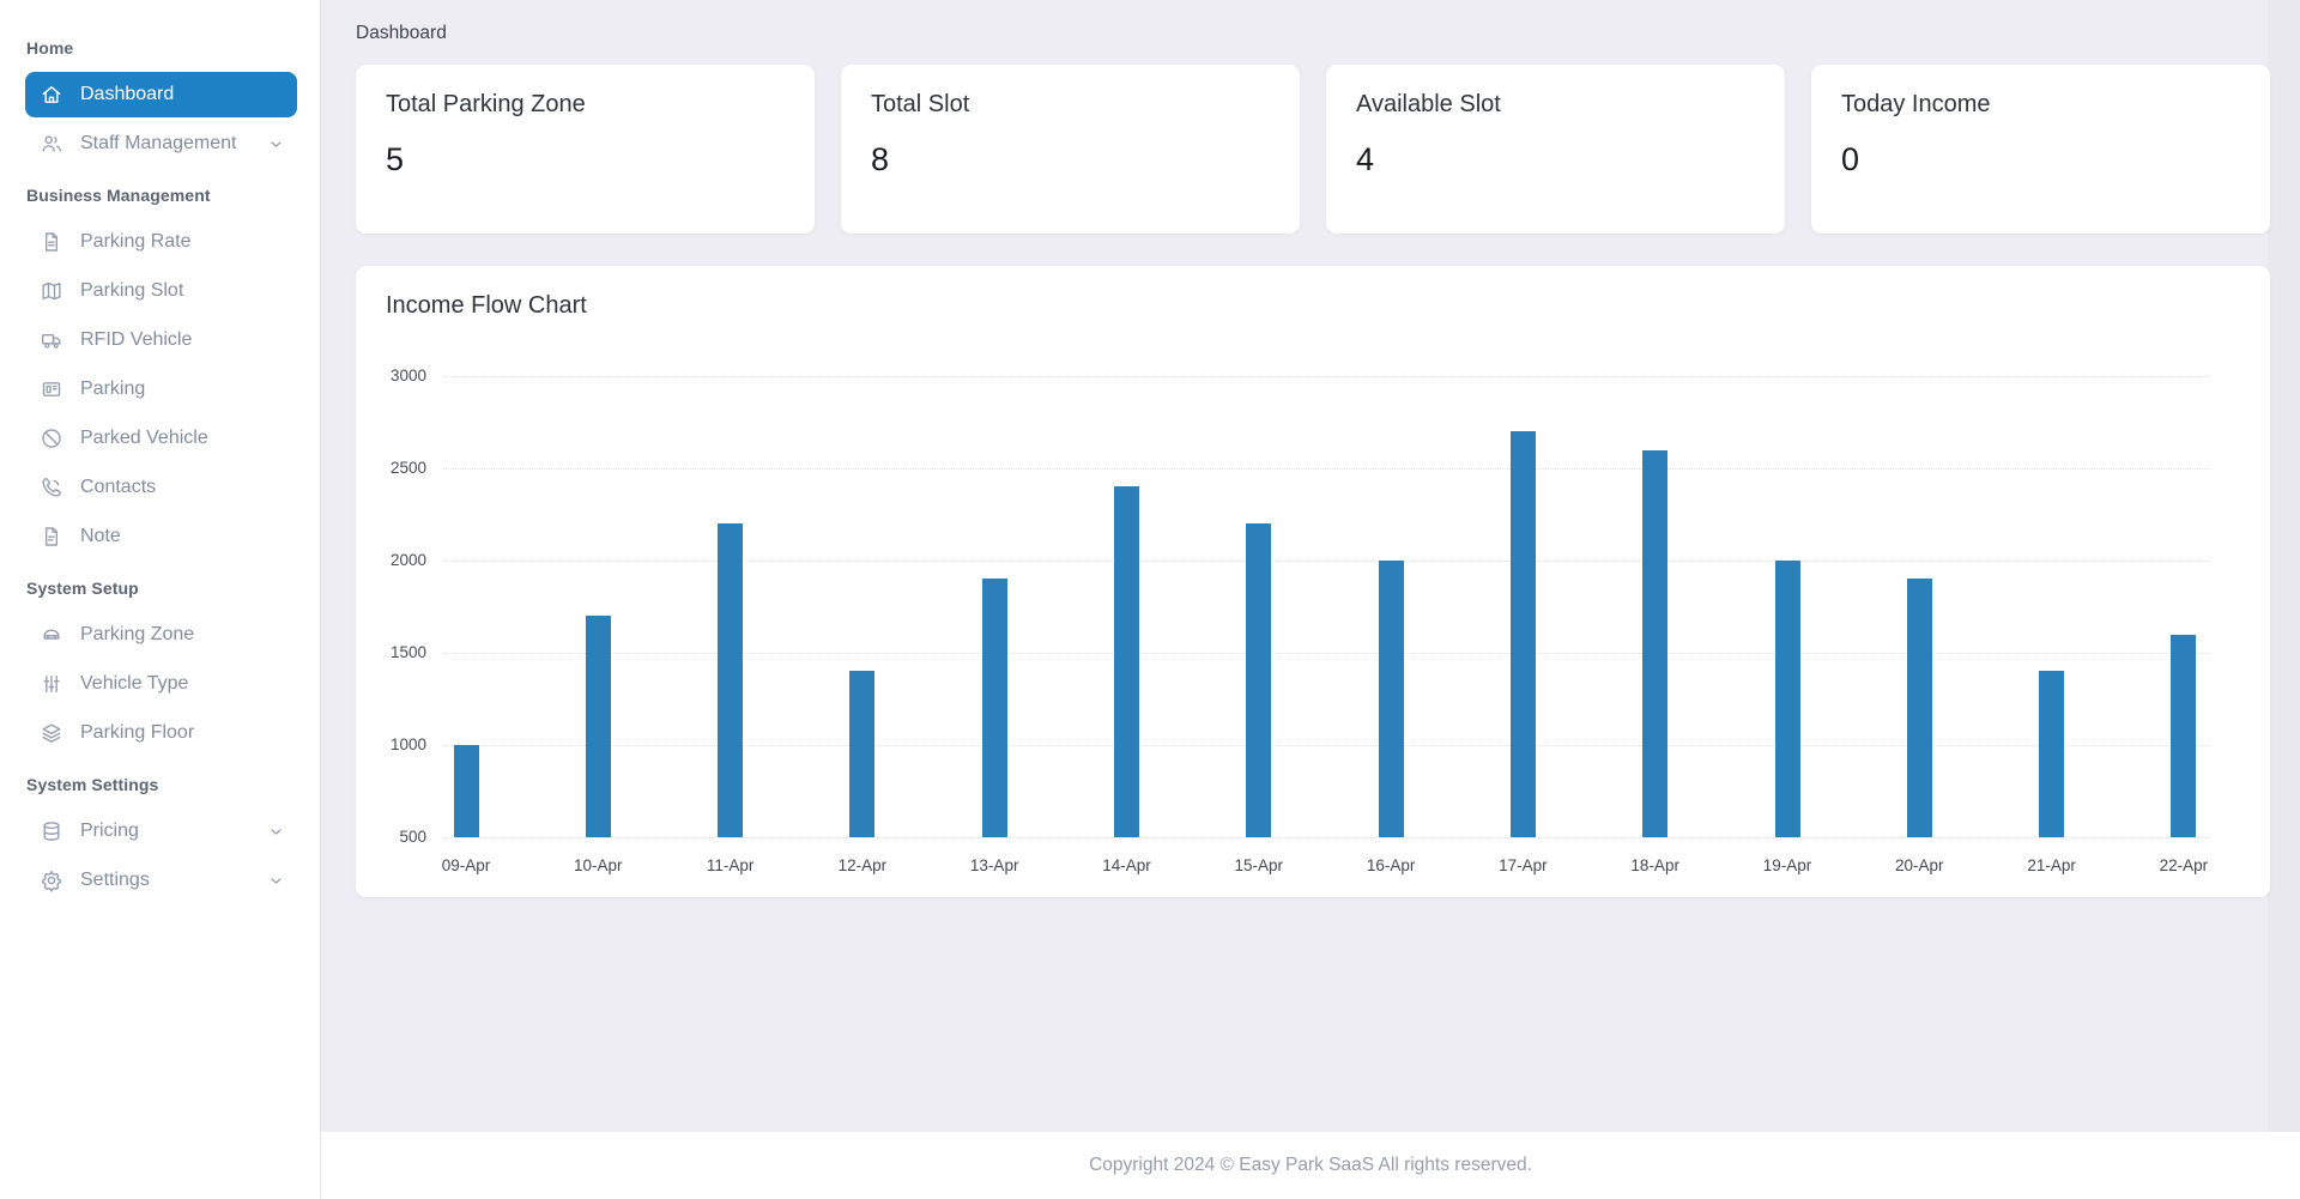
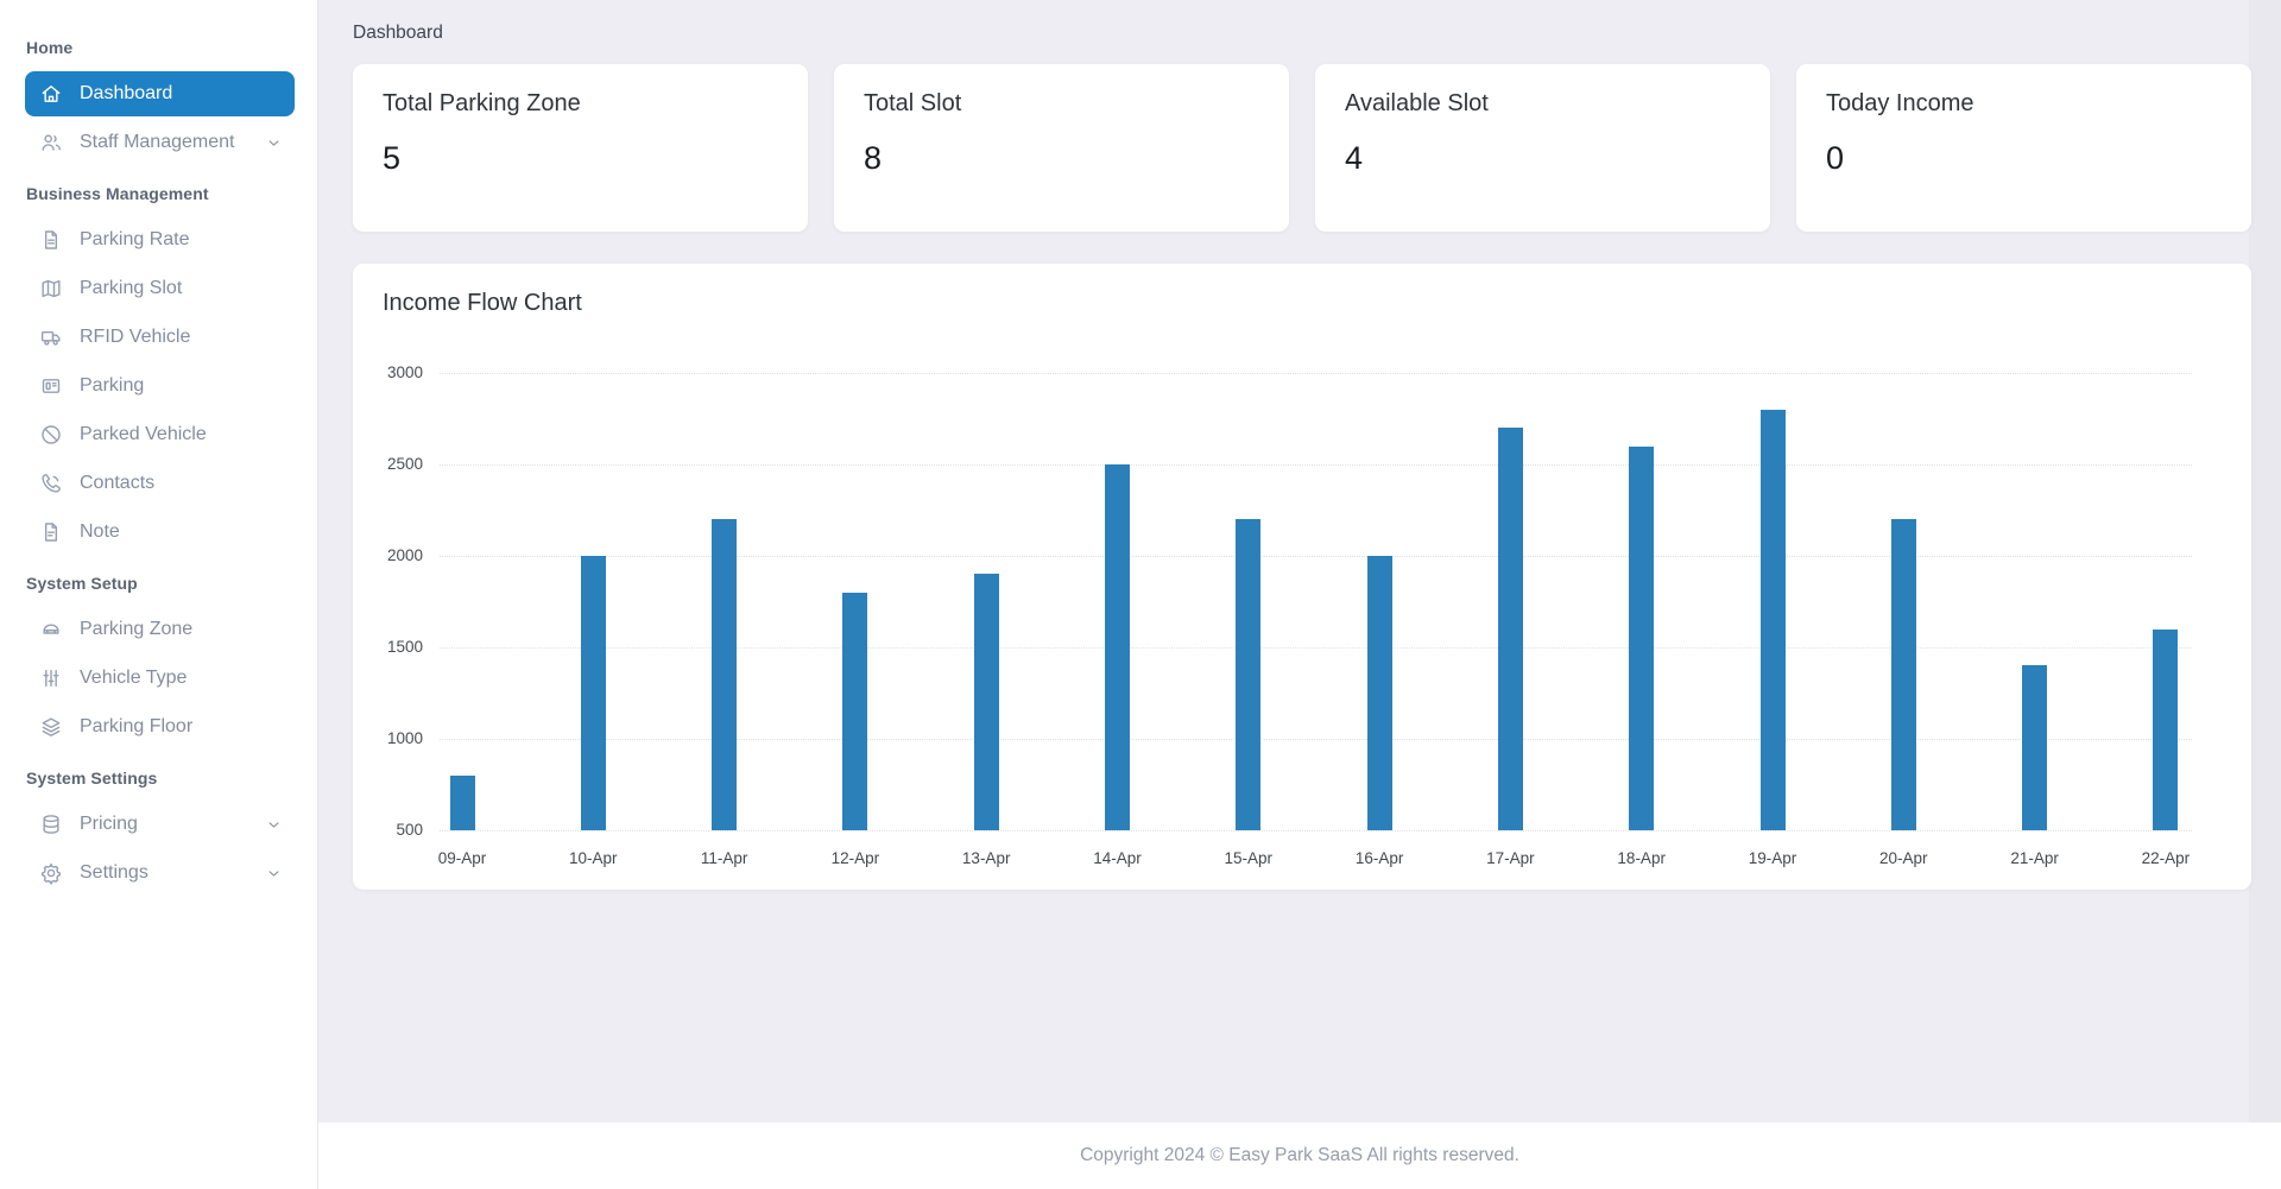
09-Apr: 1000 -> 800
10-Apr: 1700 -> 2000
12-Apr: 1400 -> 1800
14-Apr: 2400 -> 2500
19-Apr: 2000 -> 2800
20-Apr: 1900 -> 2200
